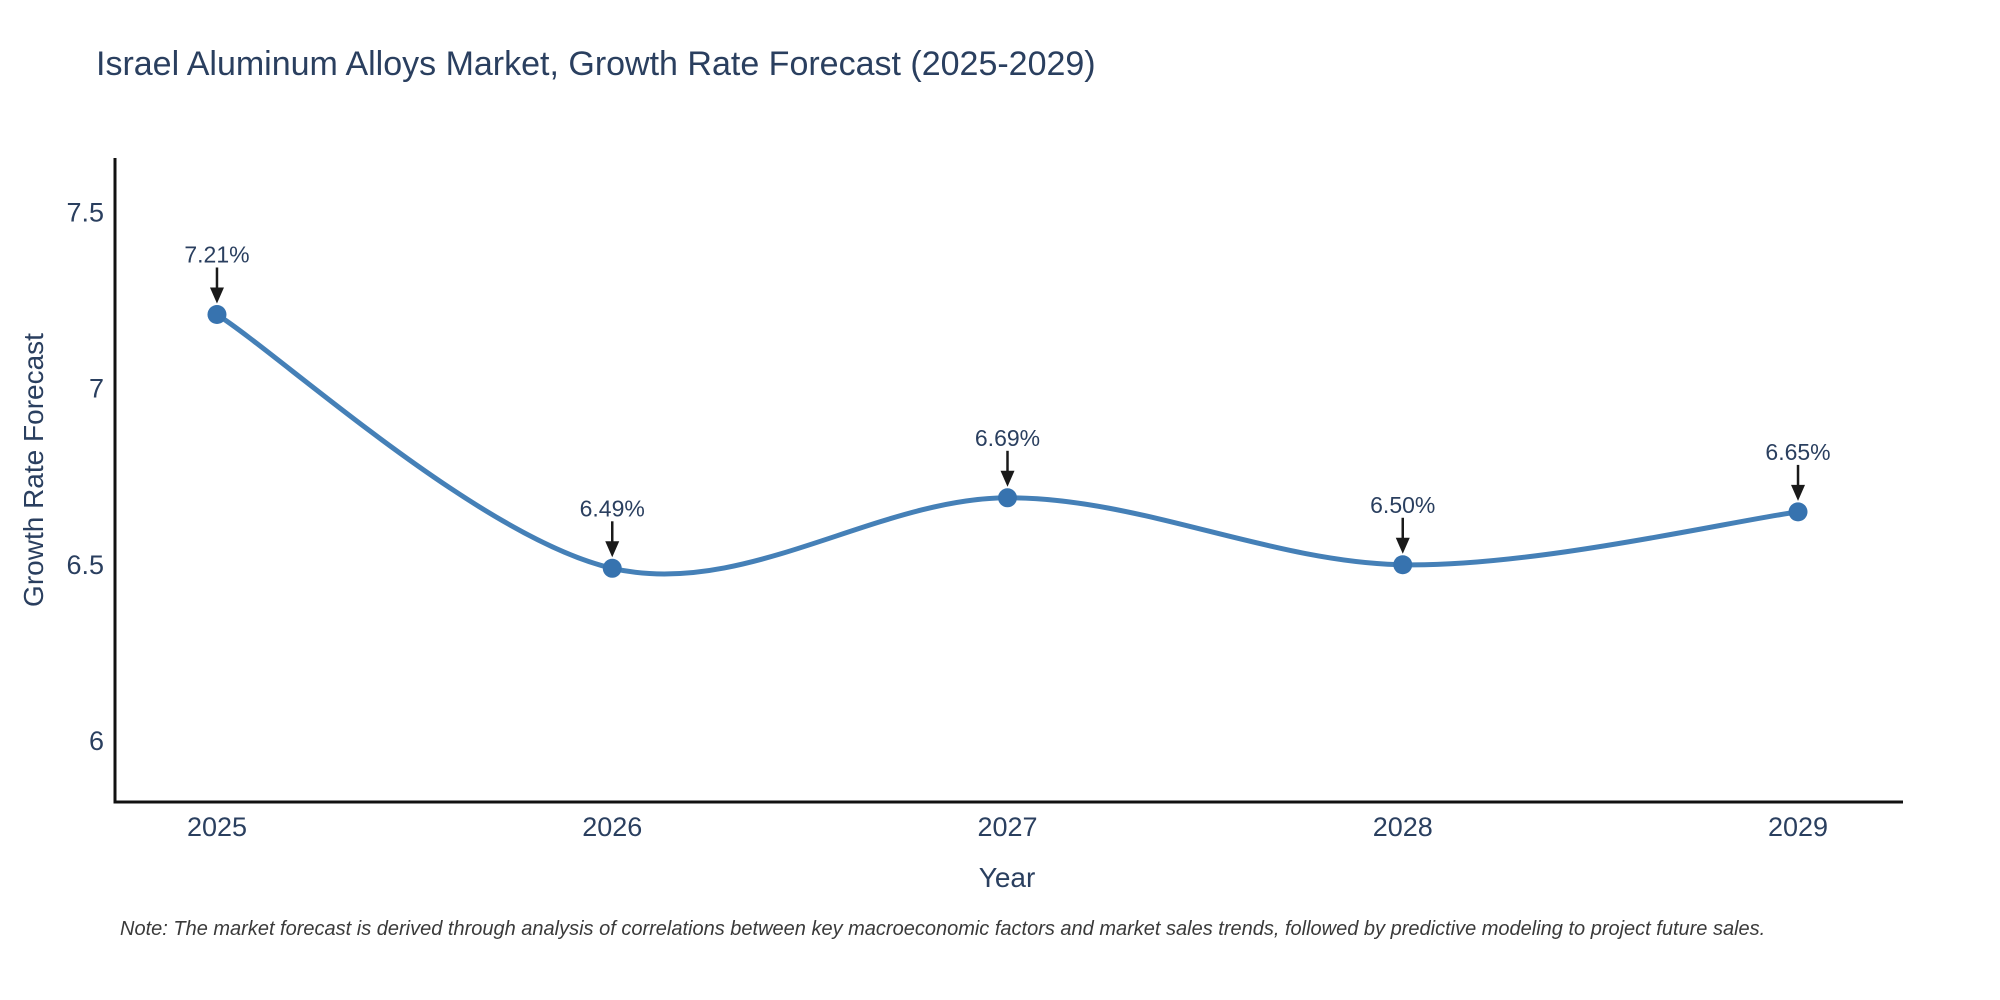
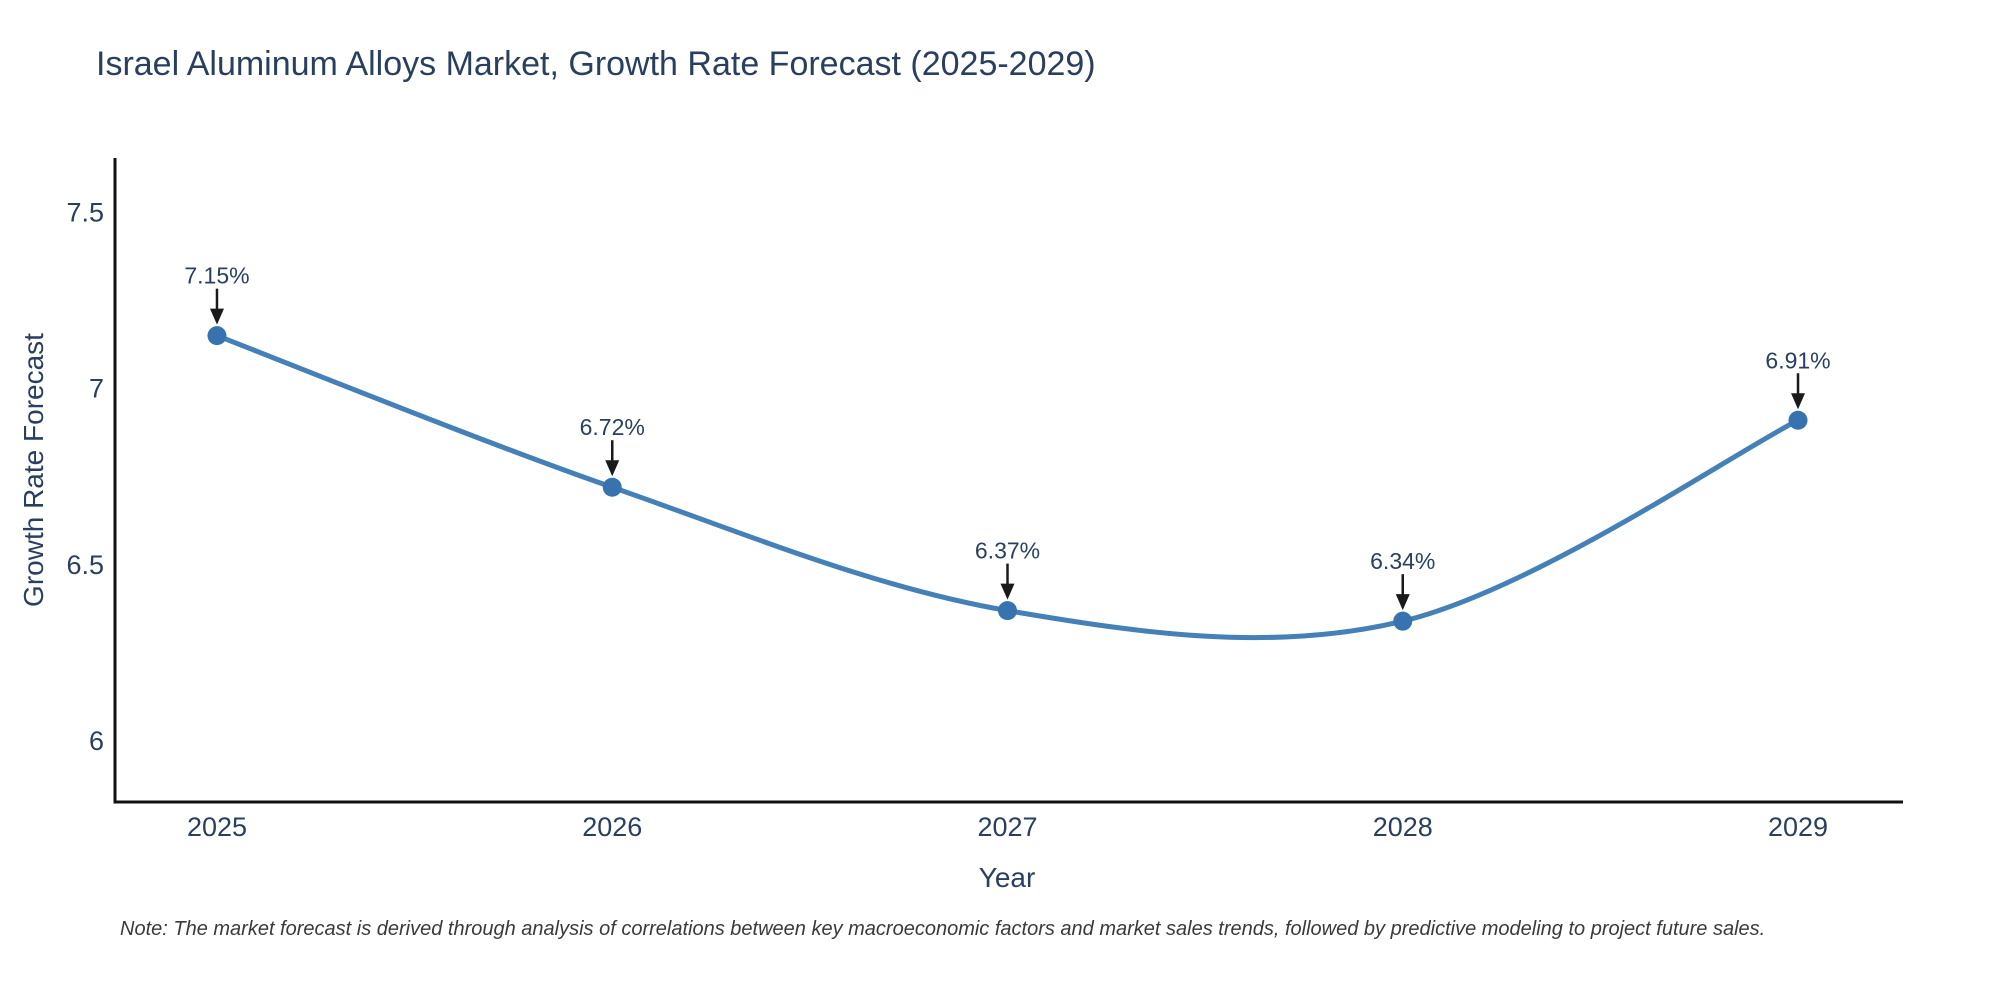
2025: 7.21% -> 7.15%
2026: 6.49% -> 6.72%
2027: 6.69% -> 6.37%
2028: 6.50% -> 6.34%
2029: 6.65% -> 6.91%
